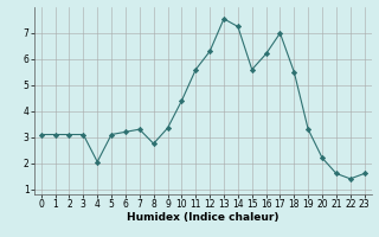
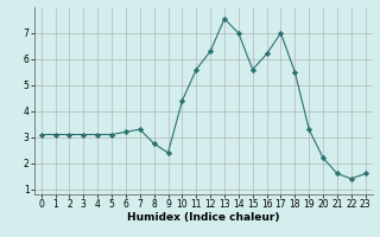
4: 2.05 -> 3.10
9: 3.35 -> 2.40
14: 7.25 -> 7.00
